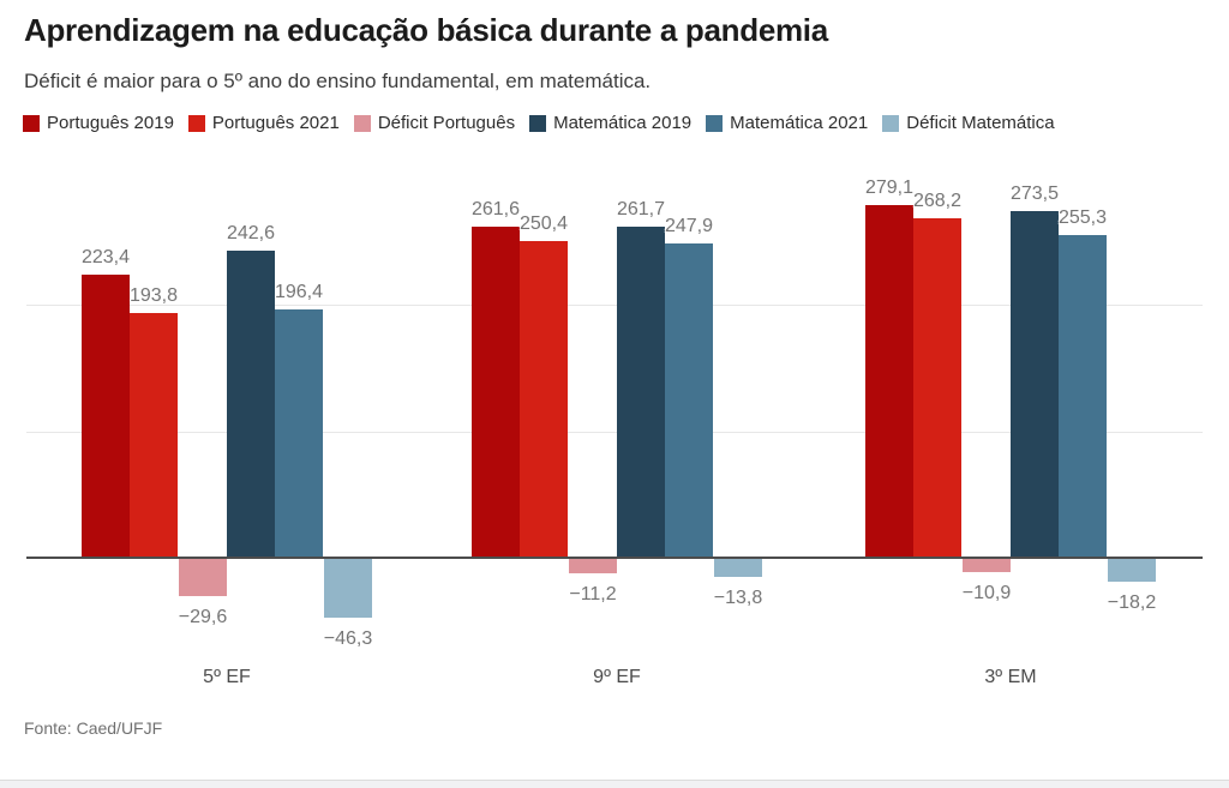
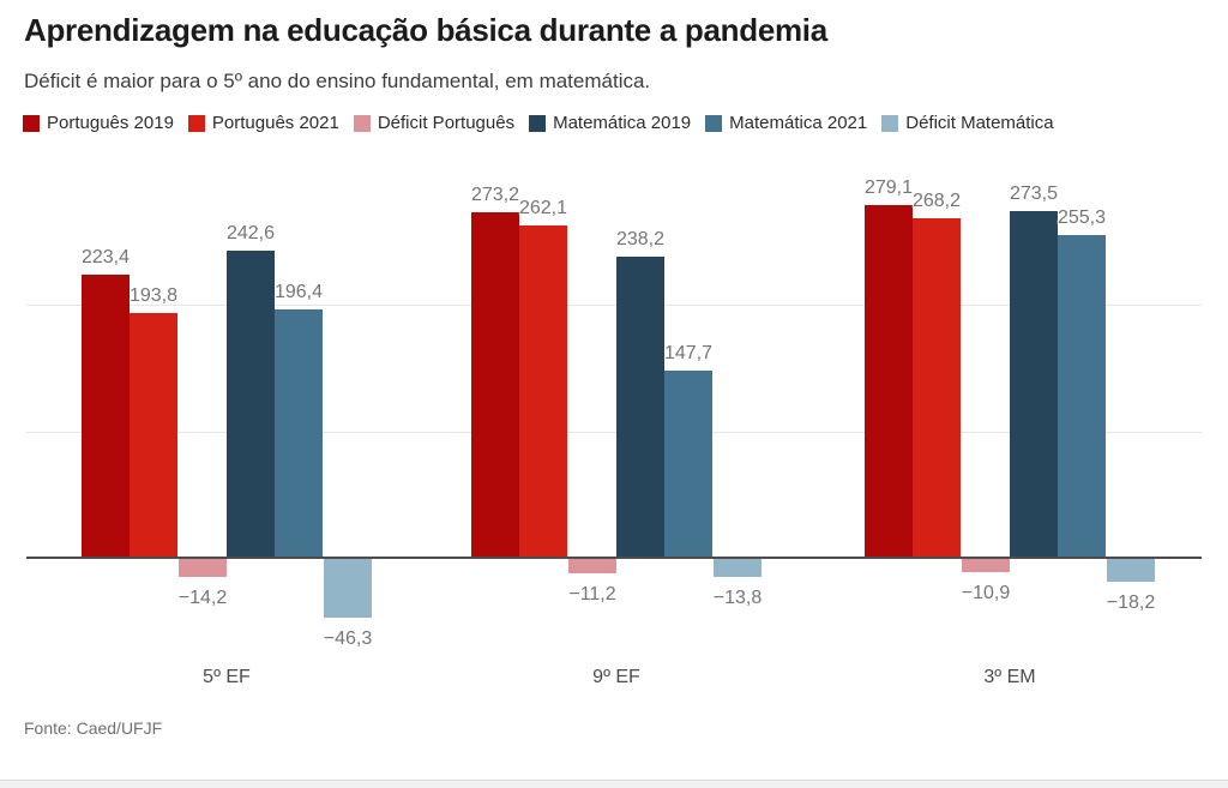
Déficit Português/5º EF: −29,6 -> −14,2
Português 2019/9º EF: 261,6 -> 273,2
Português 2021/9º EF: 250,4 -> 262,1
Matemática 2019/9º EF: 261,7 -> 238,2
Matemática 2021/9º EF: 247,9 -> 147,7
